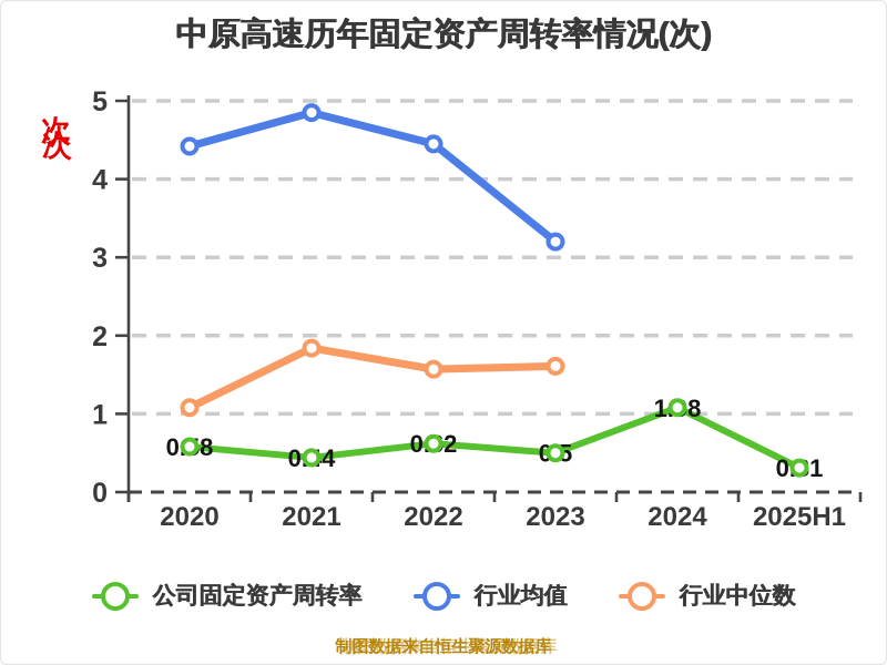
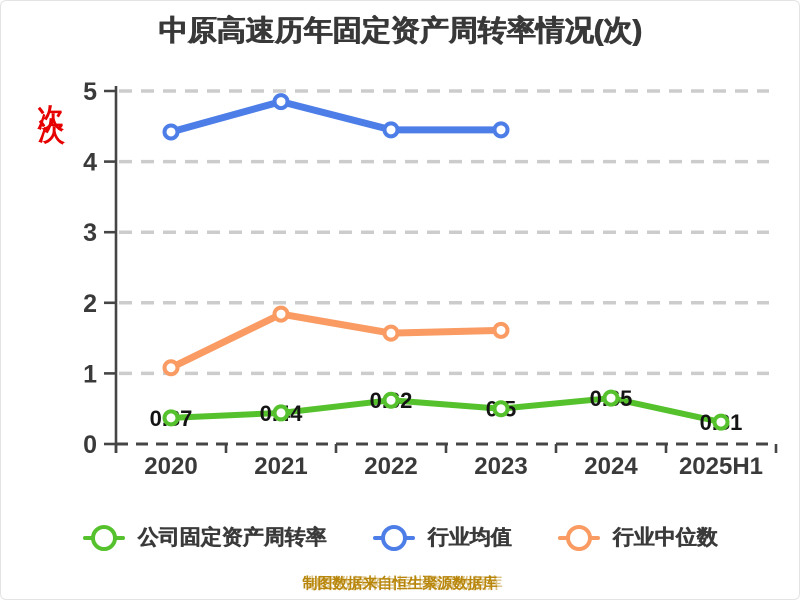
公司固定资产周转率/2020: 0.58 -> 0.37
行业均值/2023: 3.2 -> 4.5
公司固定资产周转率/2024: 1.08 -> 0.65
